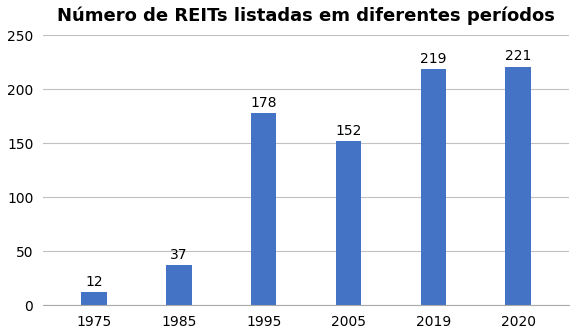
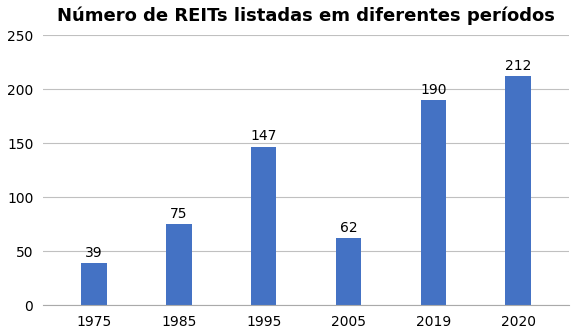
1975: 12 -> 39
1985: 37 -> 75
1995: 178 -> 147
2005: 152 -> 62
2019: 219 -> 190
2020: 221 -> 212
